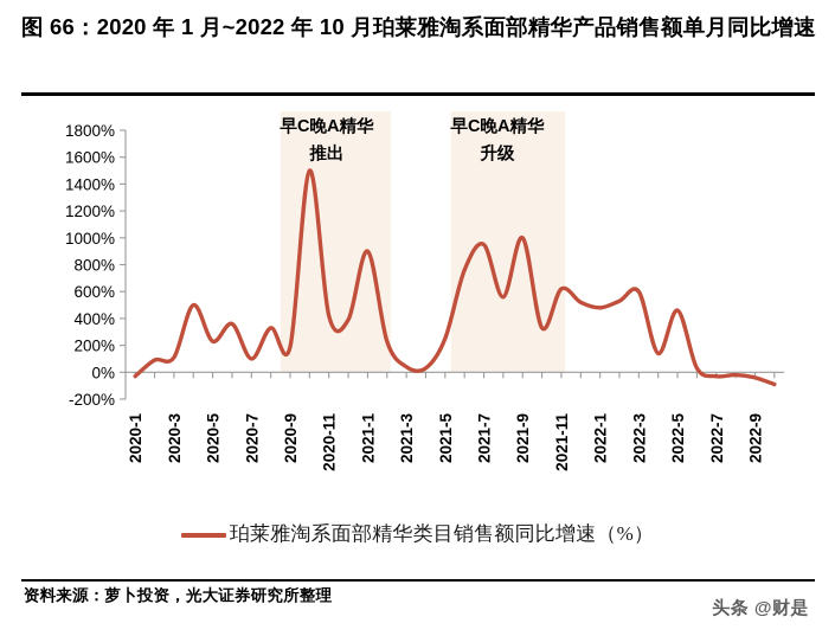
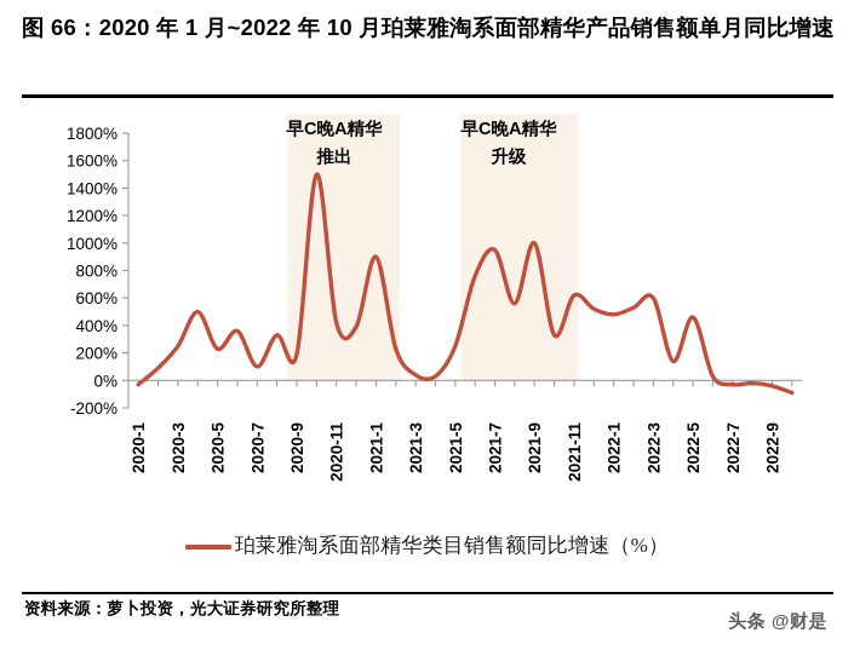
2020-3: 110% -> 250%
